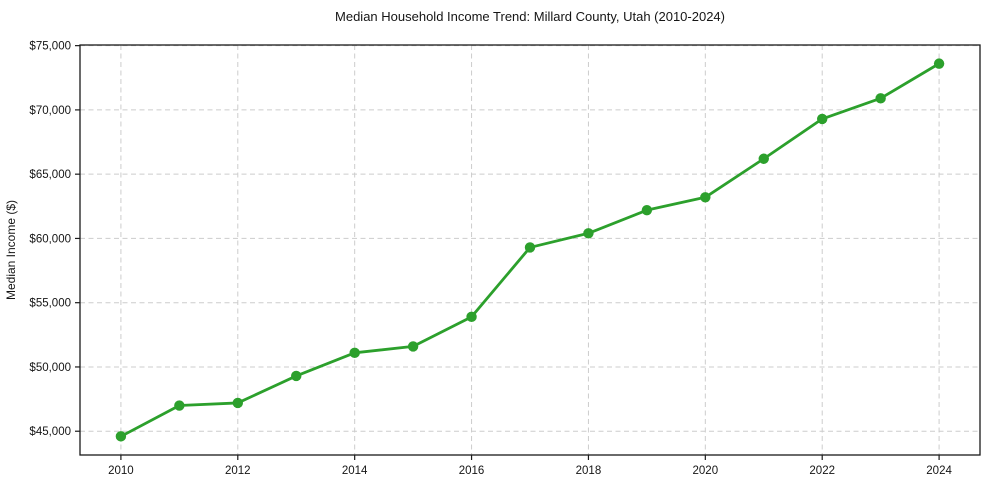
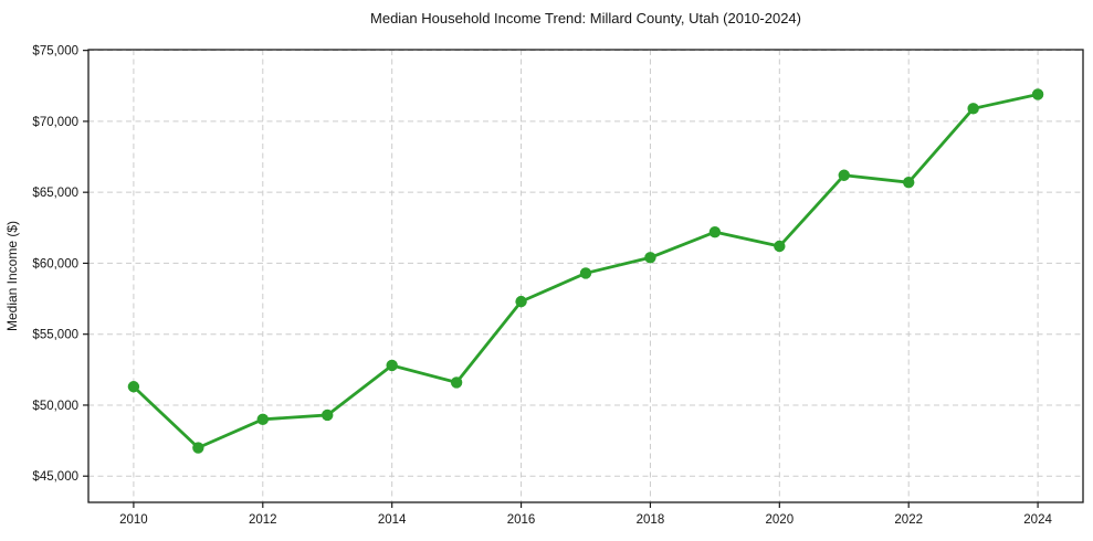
2010: $44600 -> $51300
2012: $47200 -> $49000
2014: $51100 -> $52800
2016: $53900 -> $57300
2020: $63200 -> $61200
2022: $69300 -> $65700
2024: $73600 -> $71900
